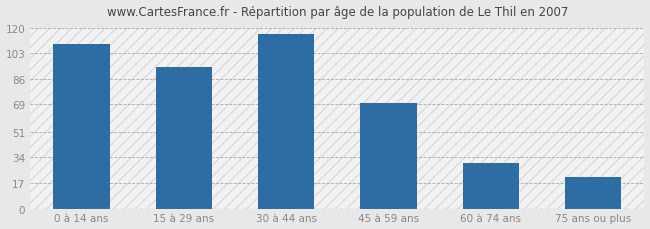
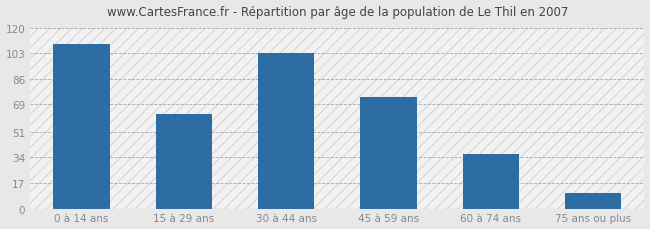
15 à 29 ans: 94 -> 63
30 à 44 ans: 116 -> 103
45 à 59 ans: 70 -> 74
60 à 74 ans: 30 -> 36
75 ans ou plus: 21 -> 10
